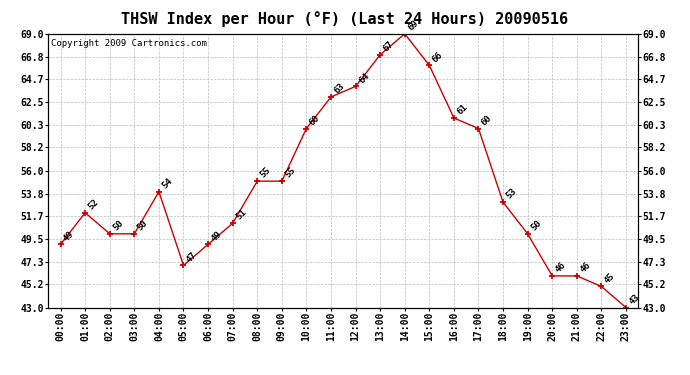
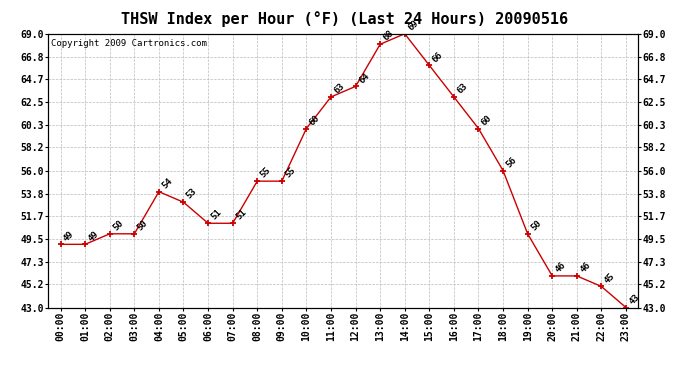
01:00: 52 -> 49
05:00: 47 -> 53
06:00: 49 -> 51
13:00: 67 -> 68
16:00: 61 -> 63
18:00: 53 -> 56
